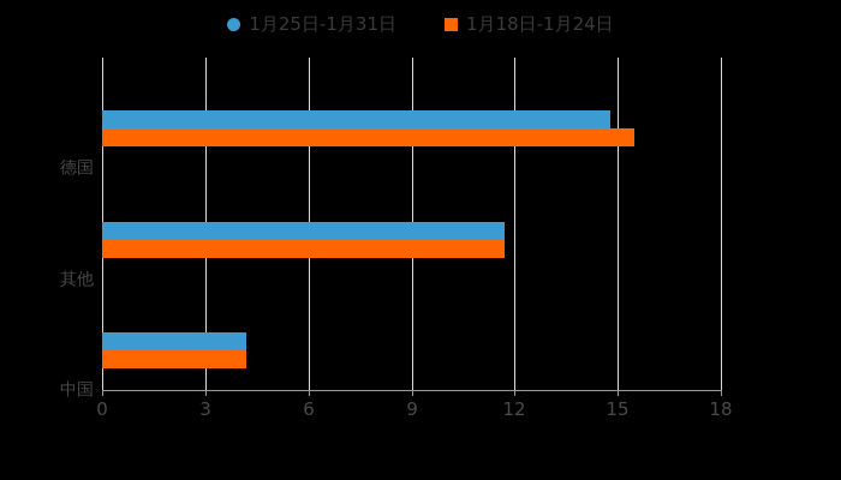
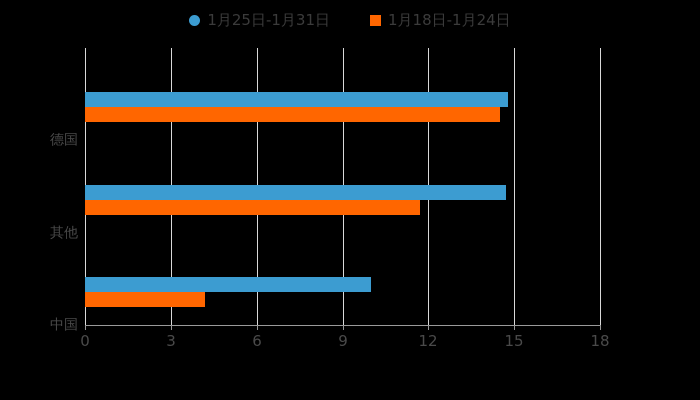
1月18日-1月24日/德国: 15.5 -> 14.5
1月25日-1月31日/其他: 11.7 -> 14.7
1月25日-1月31日/中国: 4.2 -> 10.0
